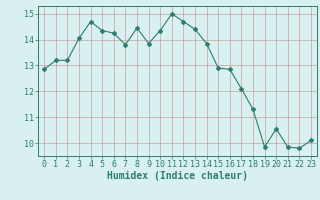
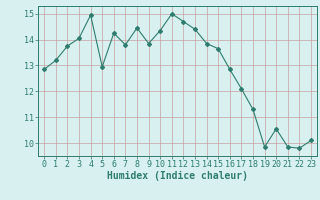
2: 13.20 -> 13.75
4: 14.70 -> 14.95
5: 14.35 -> 12.95
15: 12.90 -> 13.65
